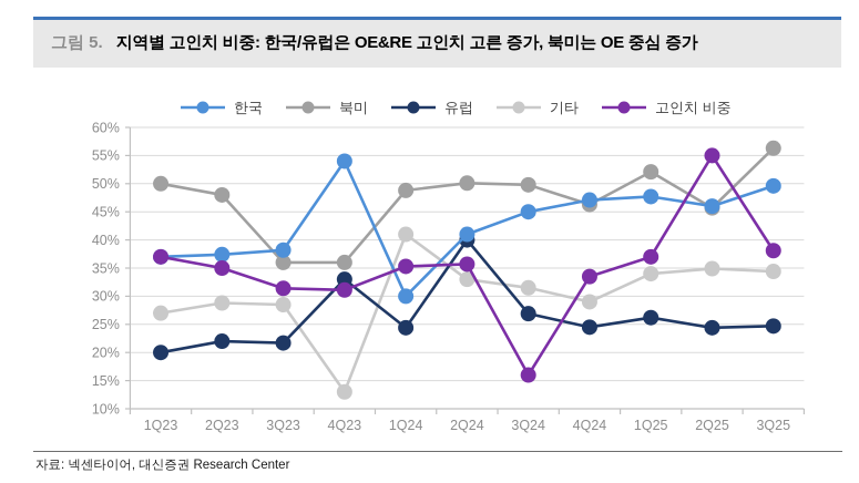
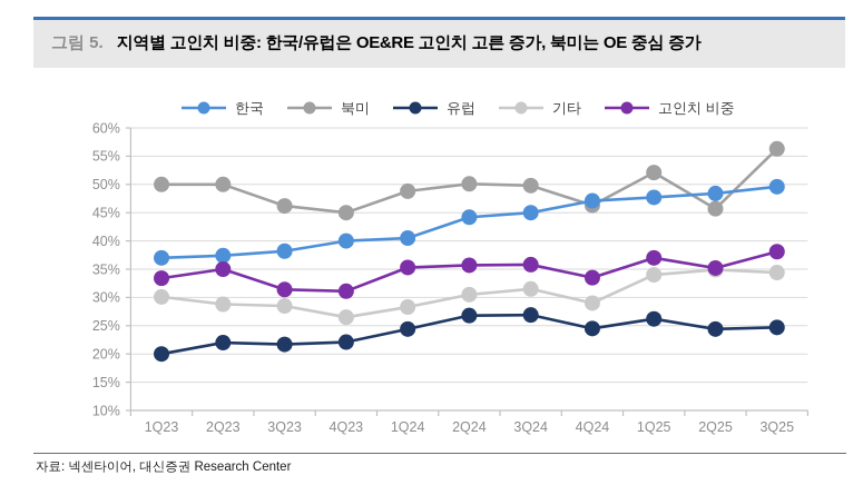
기타/1Q23: 27% -> 30%
고인치 비중/1Q23: 37% -> 33%
북미/2Q23: 48% -> 50%
북미/3Q23: 36% -> 46%
한국/4Q23: 54% -> 40%
북미/4Q23: 36% -> 45%
유럽/4Q23: 33% -> 22%
기타/4Q23: 13% -> 26%
한국/1Q24: 30% -> 40%
기타/1Q24: 41% -> 28%
한국/2Q24: 41% -> 44%
유럽/2Q24: 40% -> 27%
기타/2Q24: 33% -> 30%
고인치 비중/3Q24: 16% -> 36%
한국/2Q25: 46% -> 48%
고인치 비중/2Q25: 55% -> 35%
